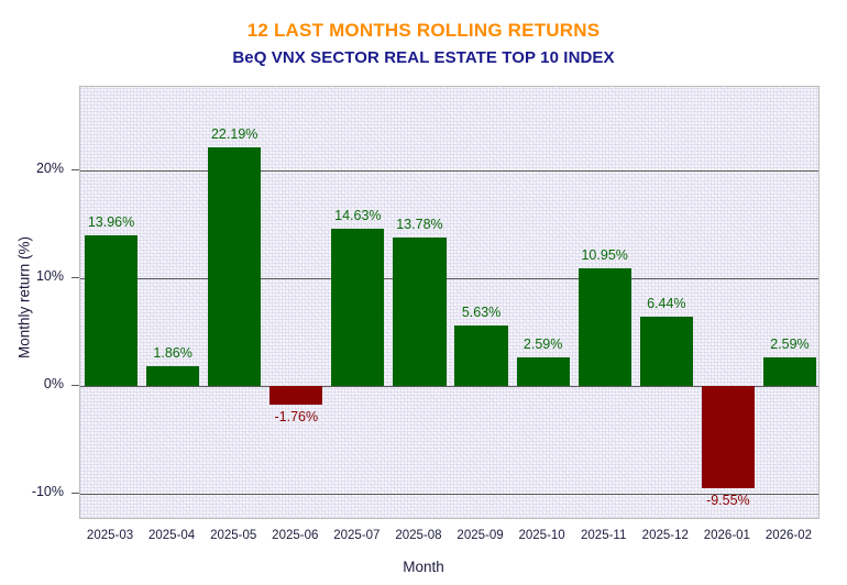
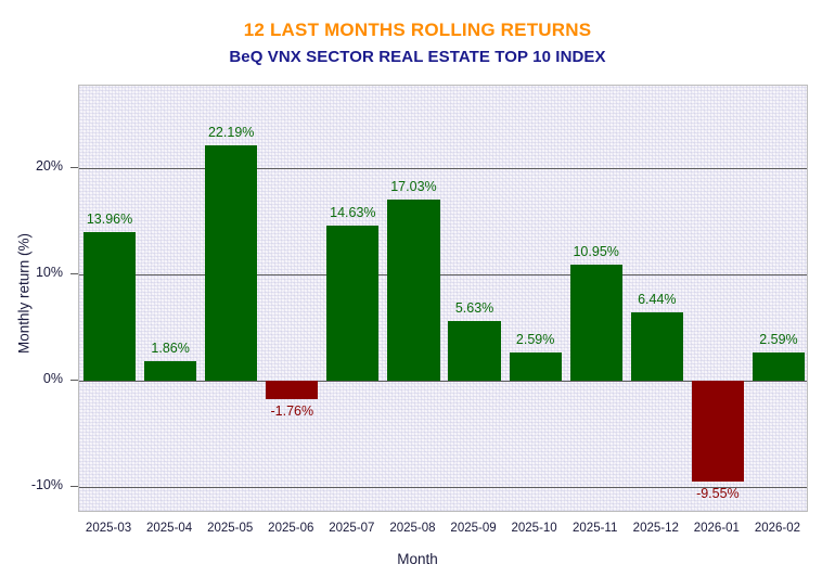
2025-08: 13.78% -> 17.03%
